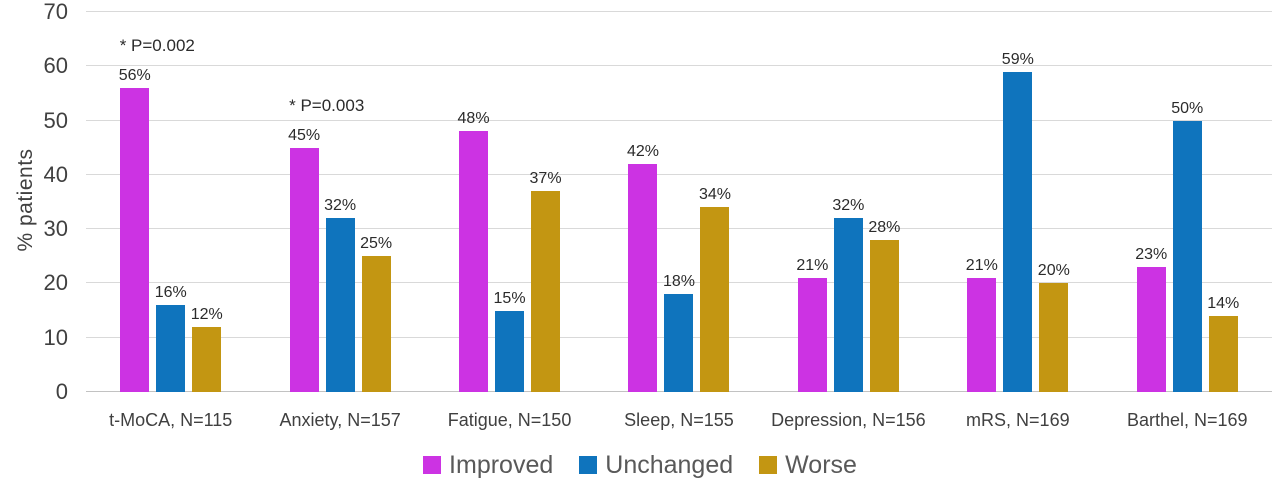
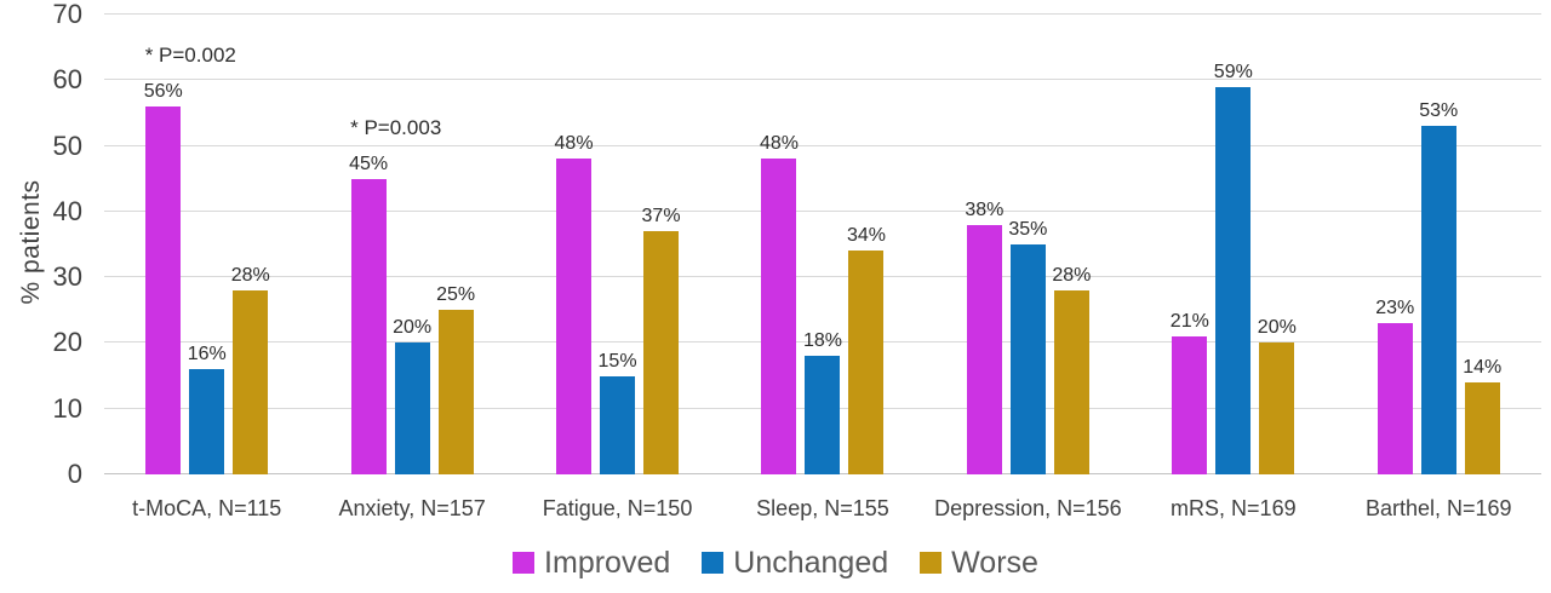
Worse/t-MoCA, N=115: 12% -> 28%
Unchanged/Anxiety, N=157: 32% -> 20%
Improved/Sleep, N=155: 42% -> 48%
Improved/Depression, N=156: 21% -> 38%
Unchanged/Depression, N=156: 32% -> 35%
Unchanged/Barthel, N=169: 50% -> 53%
